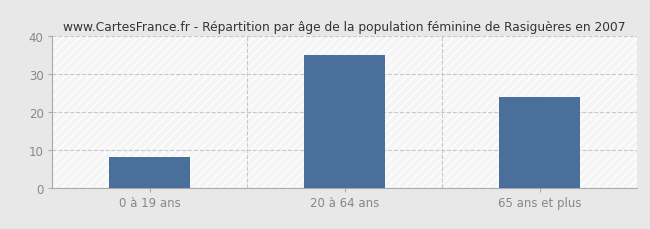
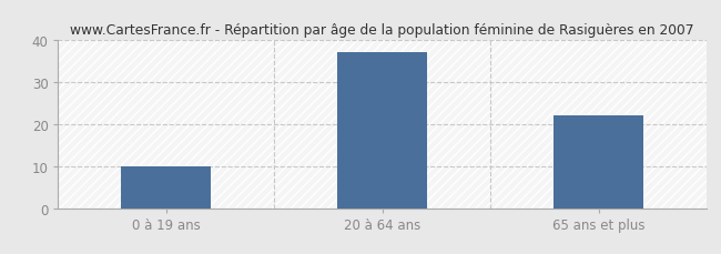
0 à 19 ans: 8 -> 10
20 à 64 ans: 35 -> 37
65 ans et plus: 24 -> 22
